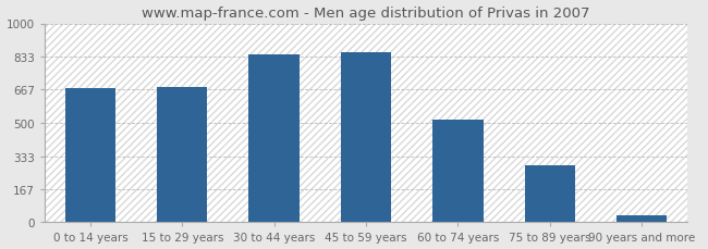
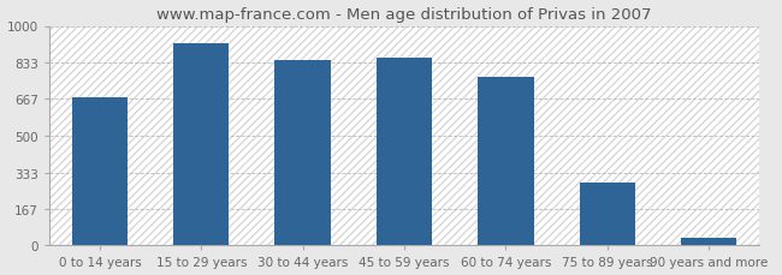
15 to 29 years: 680 -> 920
60 to 74 years: 520 -> 770
